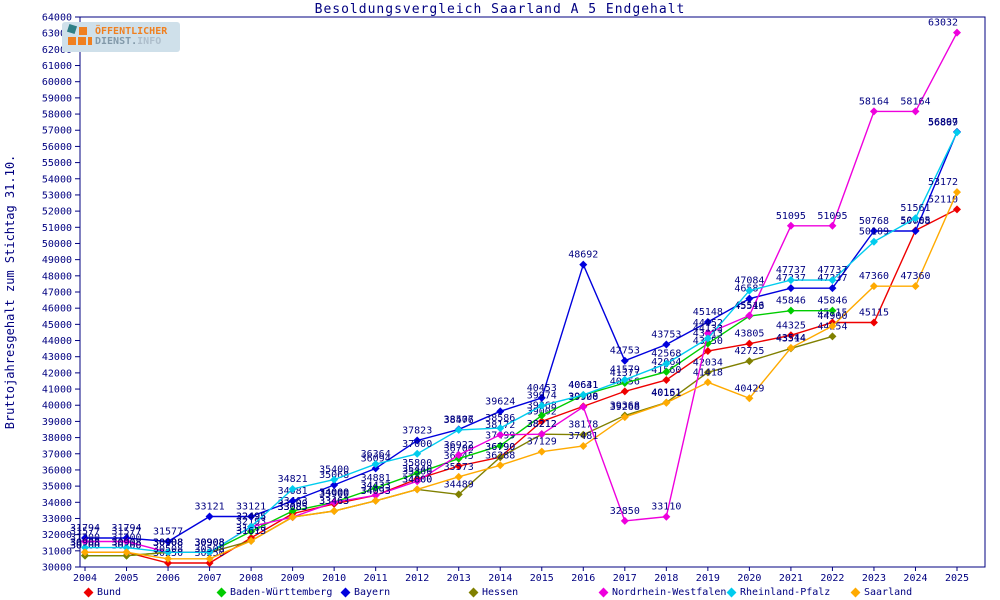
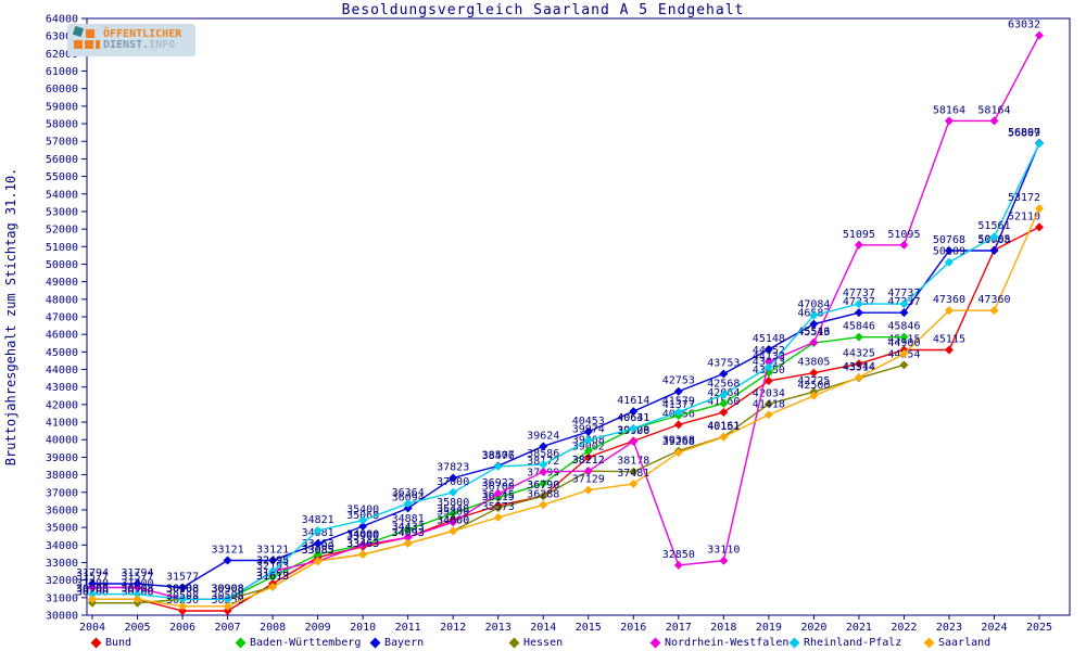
Hessen/2013: 34489 -> 36115
Bayern/2016: 48692 -> 41614
Saarland/2020: 40429 -> 42500
